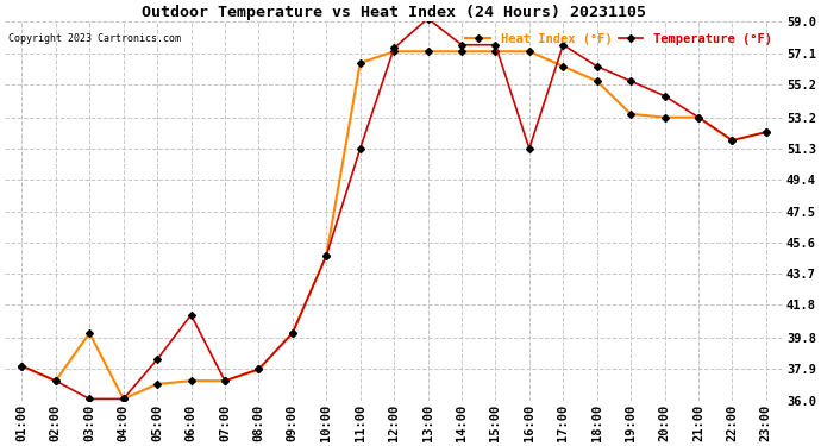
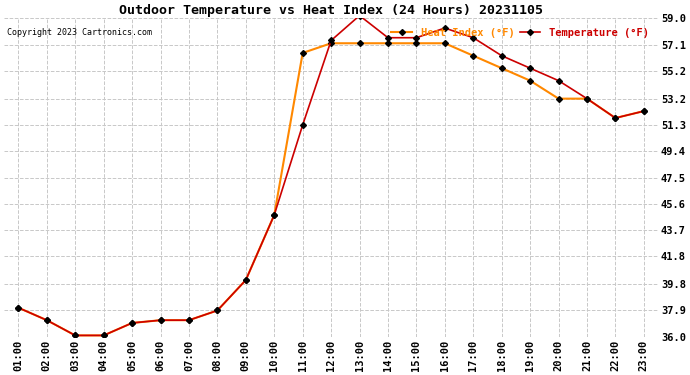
Heat Index (°F)/03:00: 40.1 -> 36.1
Temperature (°F)/05:00: 38.5 -> 37.0
Temperature (°F)/06:00: 41.2 -> 37.2
Temperature (°F)/16:00: 51.3 -> 58.3
Heat Index (°F)/19:00: 53.4 -> 54.5
